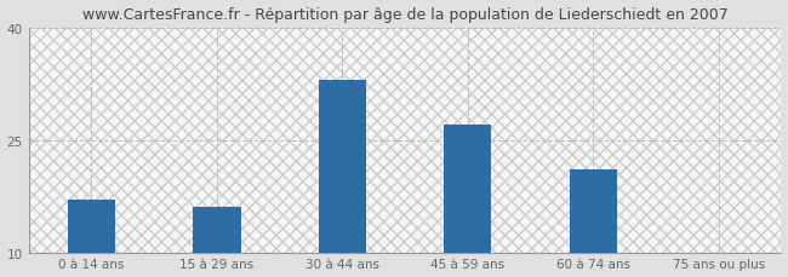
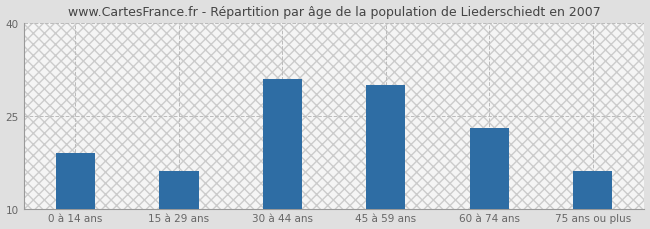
0 à 14 ans: 17 -> 19
30 à 44 ans: 33 -> 31
45 à 59 ans: 27 -> 30
60 à 74 ans: 21 -> 23
75 ans ou plus: 10 -> 16
